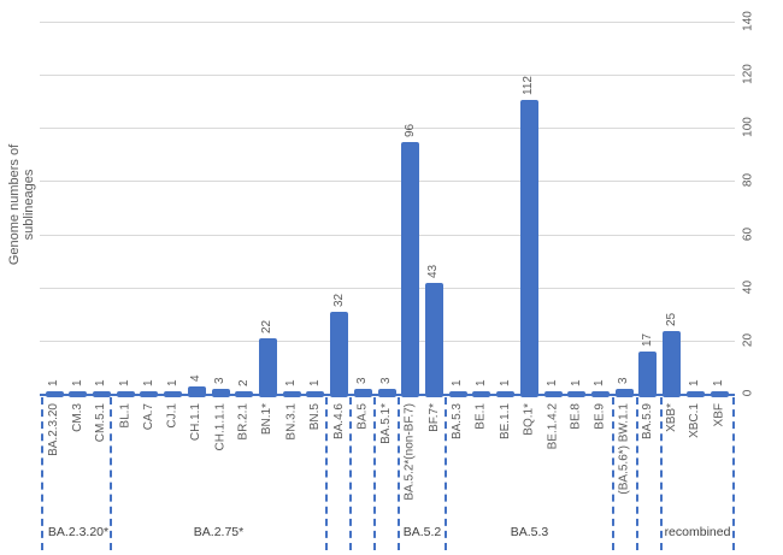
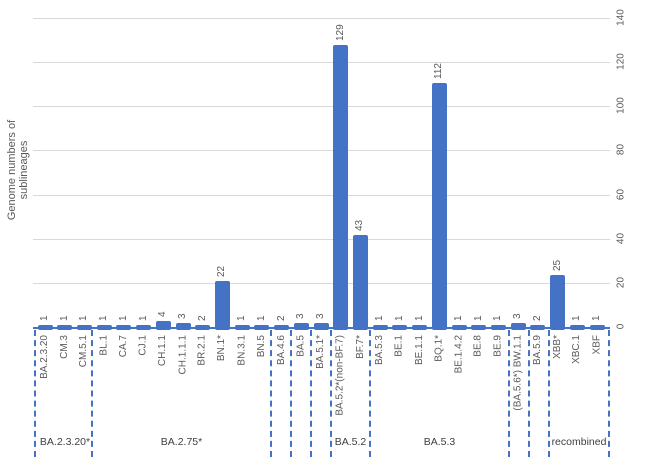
BA.4.6: 32 -> 2
BA.5.2*(non-BF.7): 96 -> 129
BA.5.9: 17 -> 2
